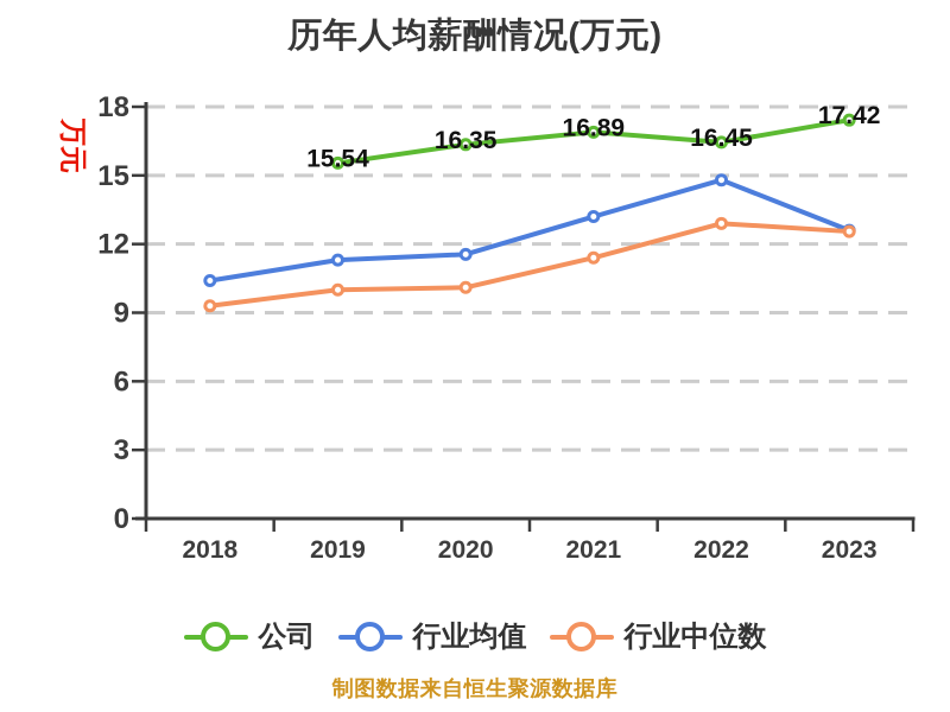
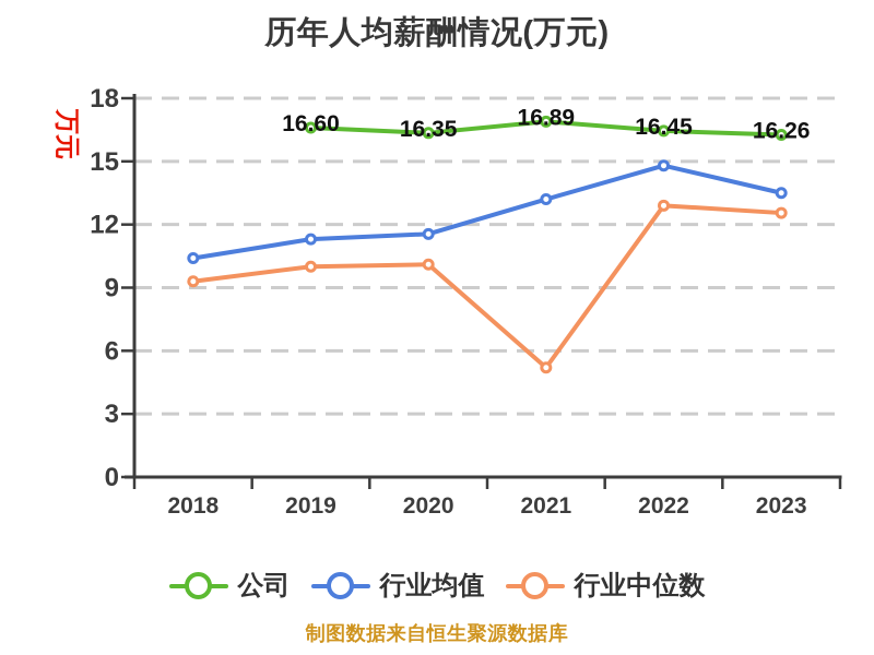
公司/2019: 15.54 -> 16.60
行业中位数/2021: 11.4 -> 5.2
公司/2023: 17.42 -> 16.26
行业均值/2023: 12.6 -> 13.5
